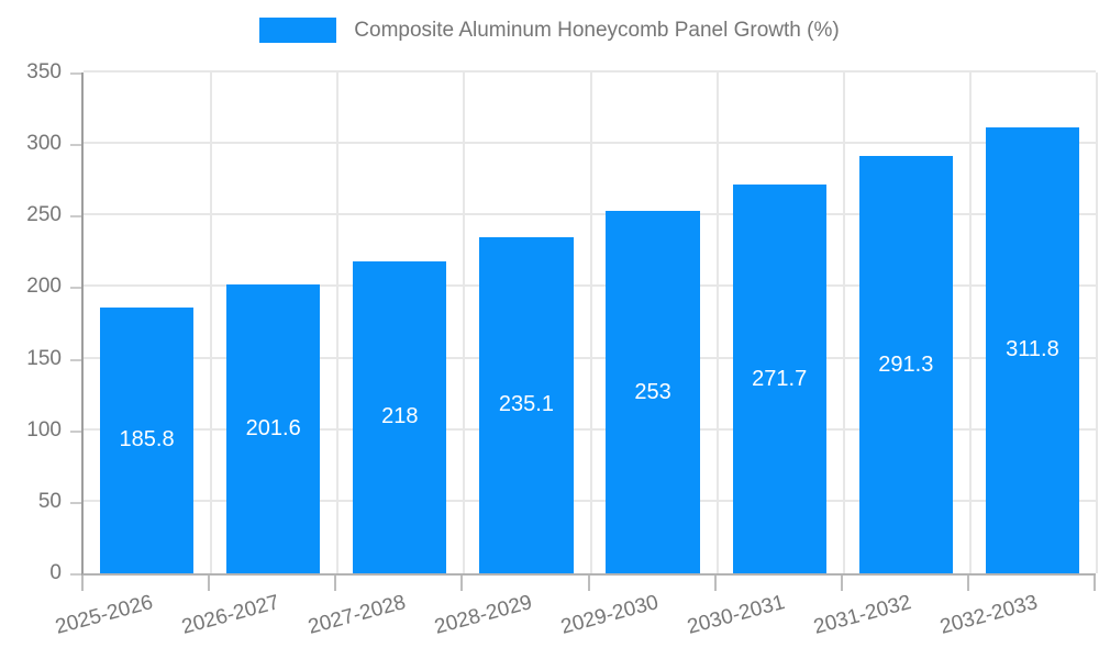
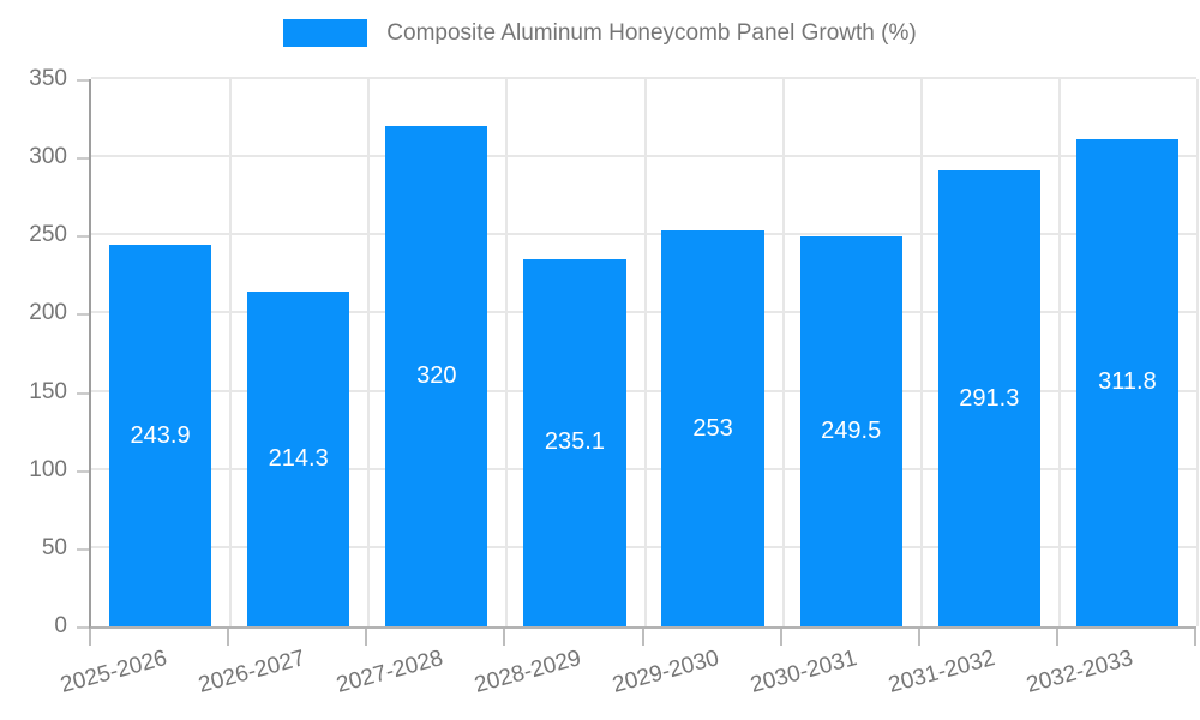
2025-2026: 185.8 -> 243.9
2026-2027: 201.6 -> 214.3
2027-2028: 218 -> 320
2030-2031: 271.7 -> 249.5
